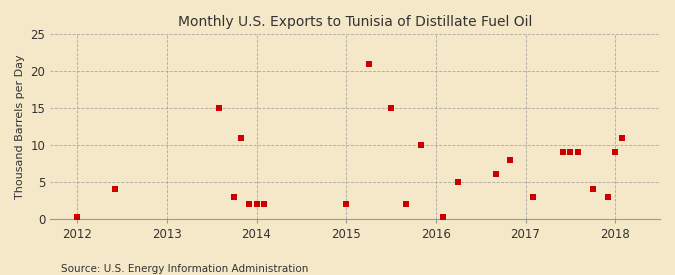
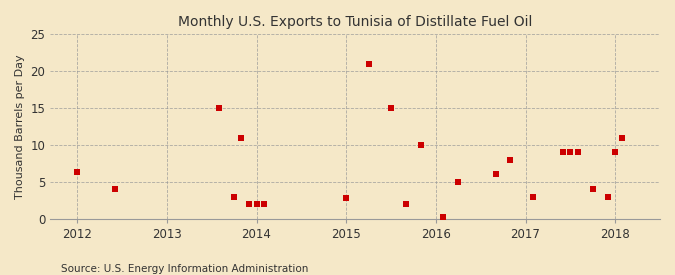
2012: 0.2 -> 6.4
2015: 2.0 -> 2.8
